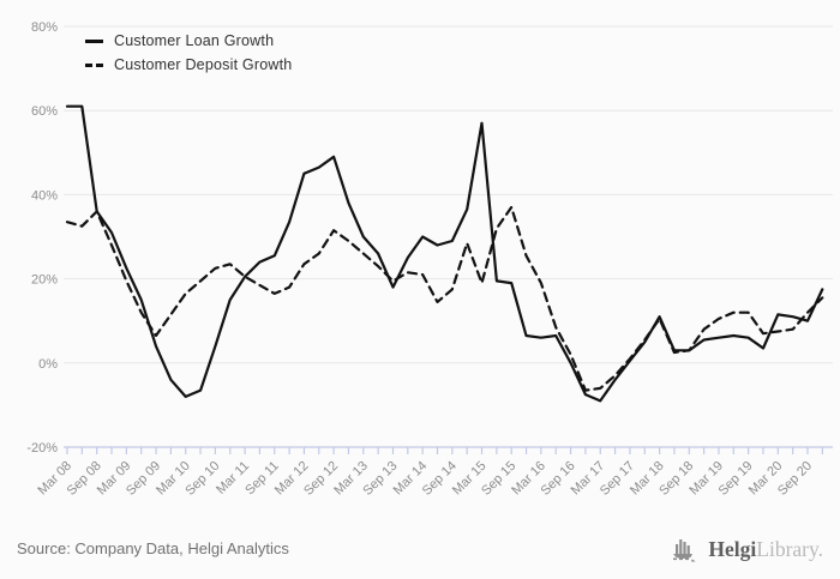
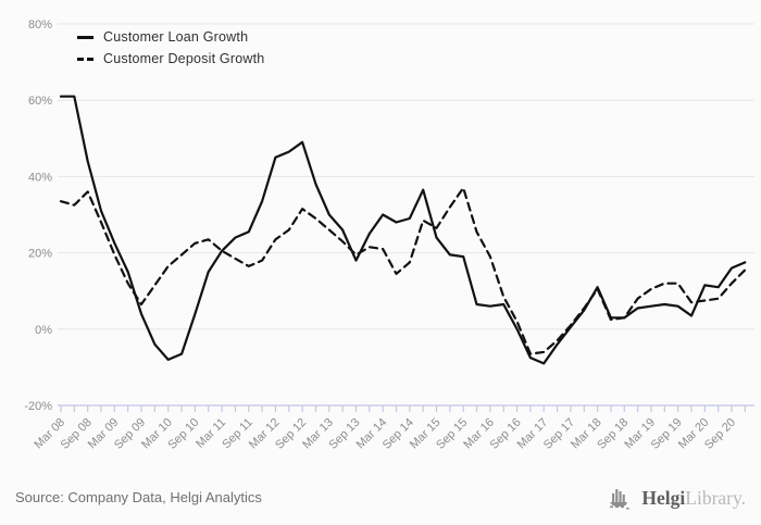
Customer Loan Growth/Sep 08: 36% -> 44%
Customer Loan Growth/Mar 15: 57% -> 24%
Customer Deposit Growth/Mar 15: 19% -> 26%
Customer Loan Growth/Sep 20: 10% -> 16%
